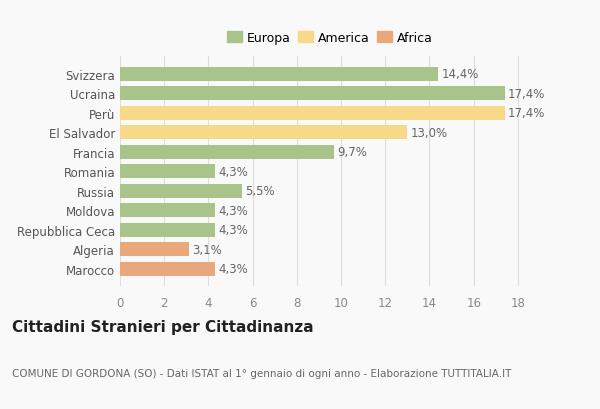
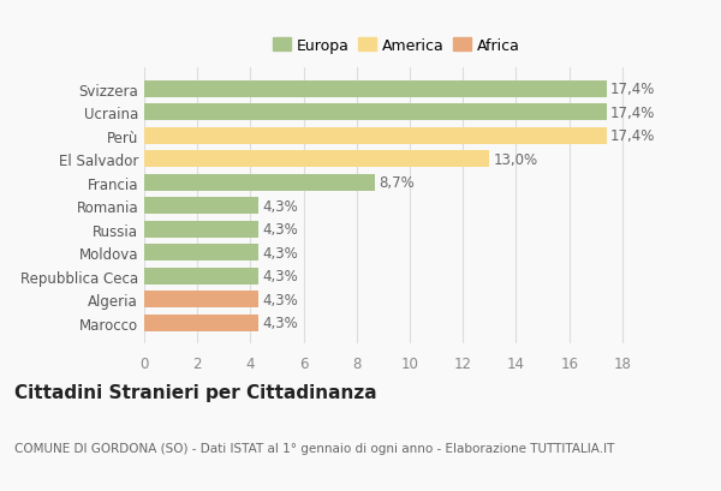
Svizzera: 14,4% -> 17,4%
Francia: 9,7% -> 8,7%
Russia: 5,5% -> 4,3%
Algeria: 3,1% -> 4,3%
